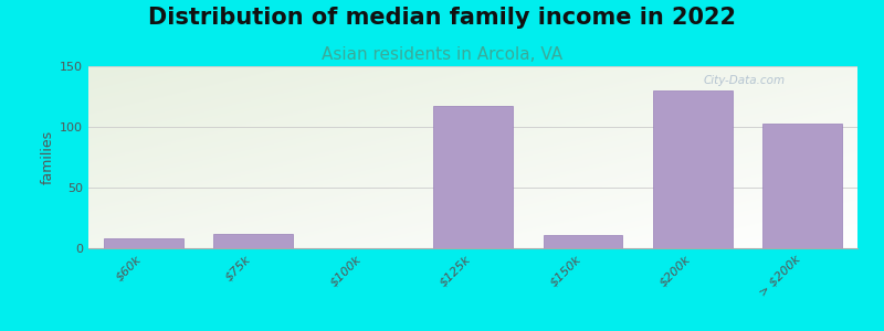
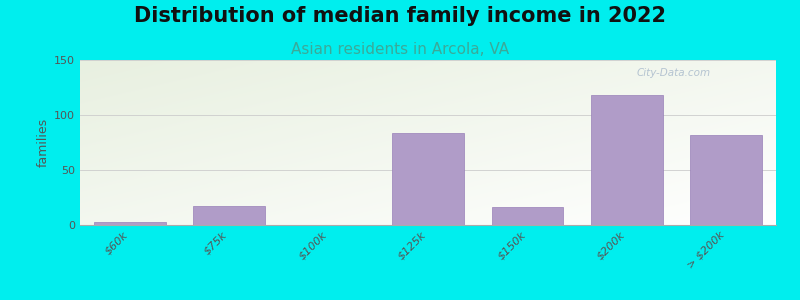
$60k: 8 -> 3
$75k: 12 -> 17
$125k: 117 -> 84
$150k: 11 -> 16
$200k: 130 -> 118
> $200k: 103 -> 82
